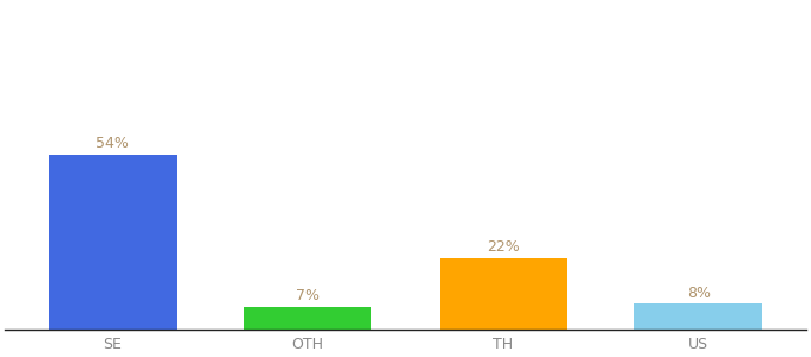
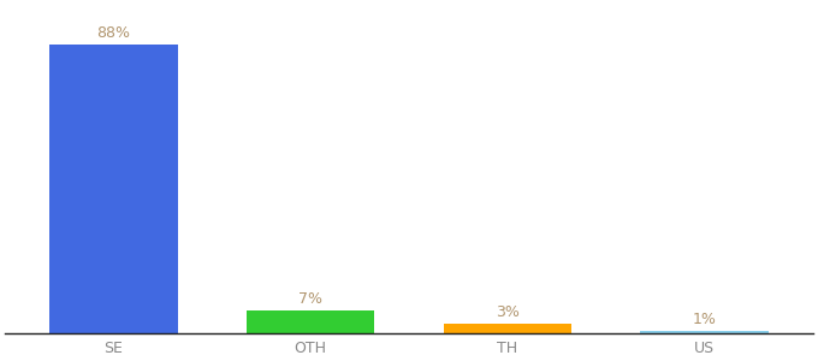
SE: 54% -> 88%
TH: 22% -> 3%
US: 8% -> 1%
